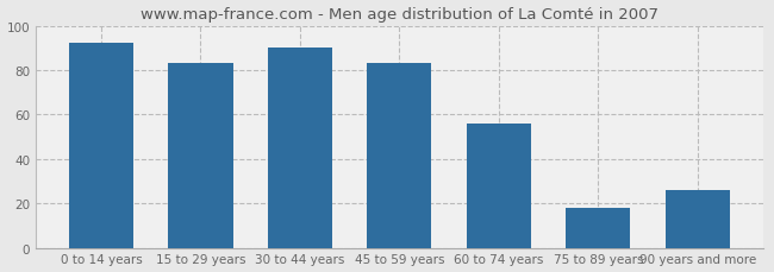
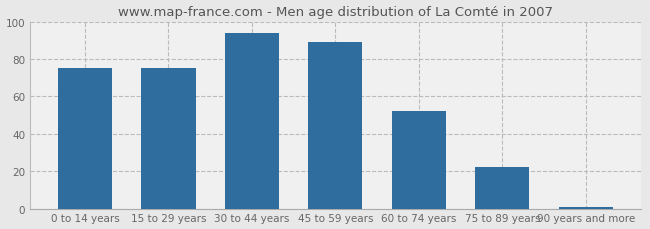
0 to 14 years: 92 -> 75
15 to 29 years: 83 -> 75
30 to 44 years: 90 -> 94
45 to 59 years: 83 -> 89
60 to 74 years: 56 -> 52
75 to 89 years: 18 -> 22
90 years and more: 26 -> 1
